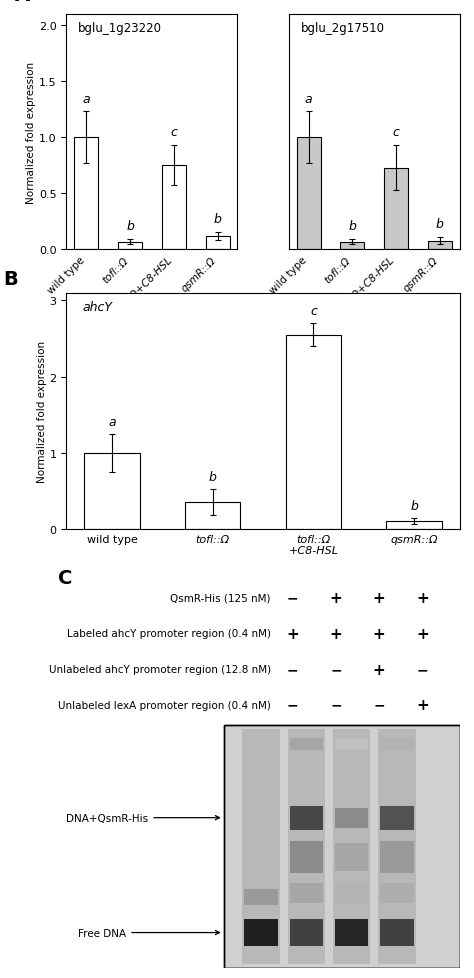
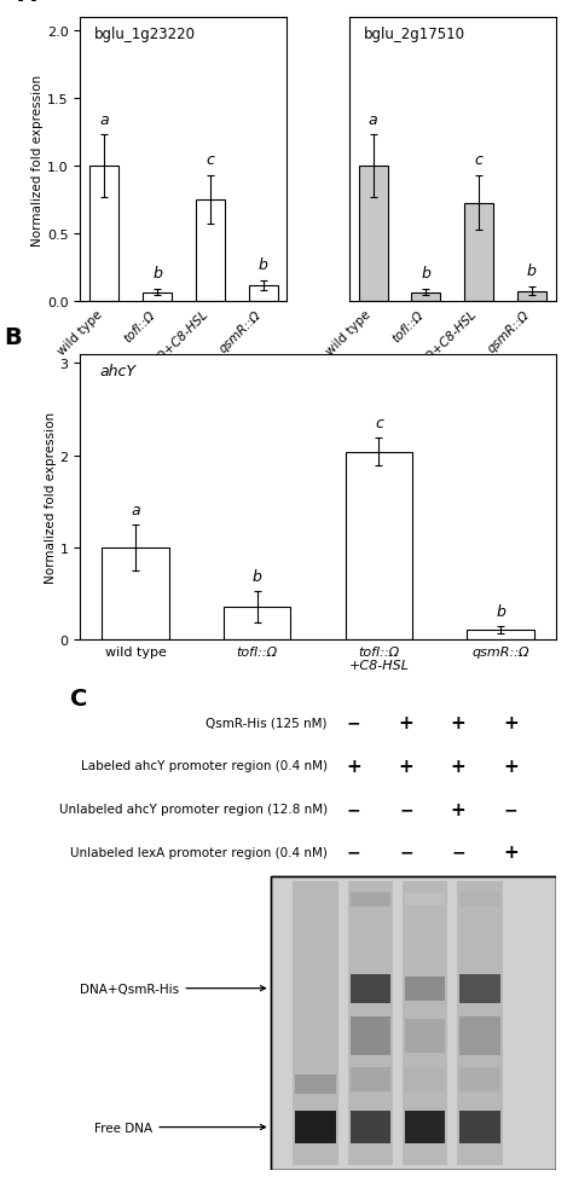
tofl::Ω +C8-HSL: 2.55 -> 2.04
